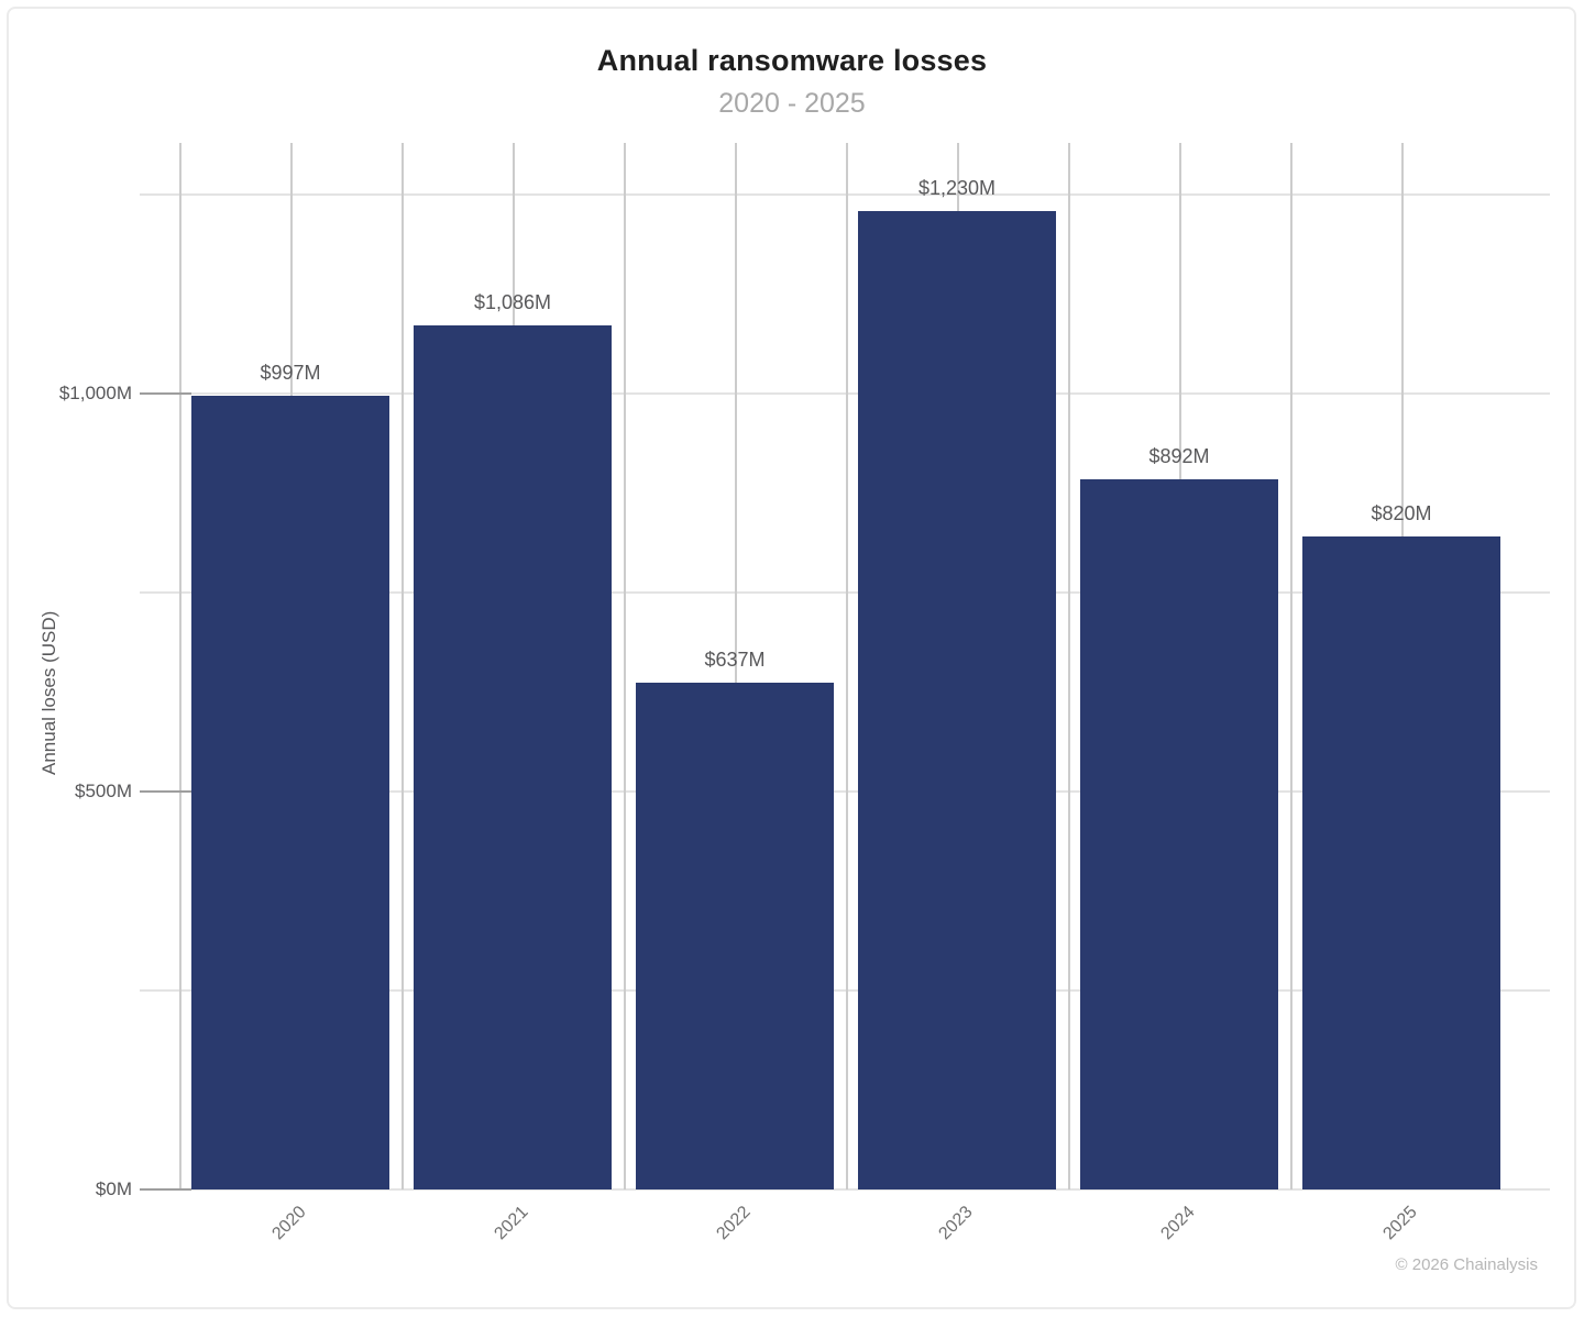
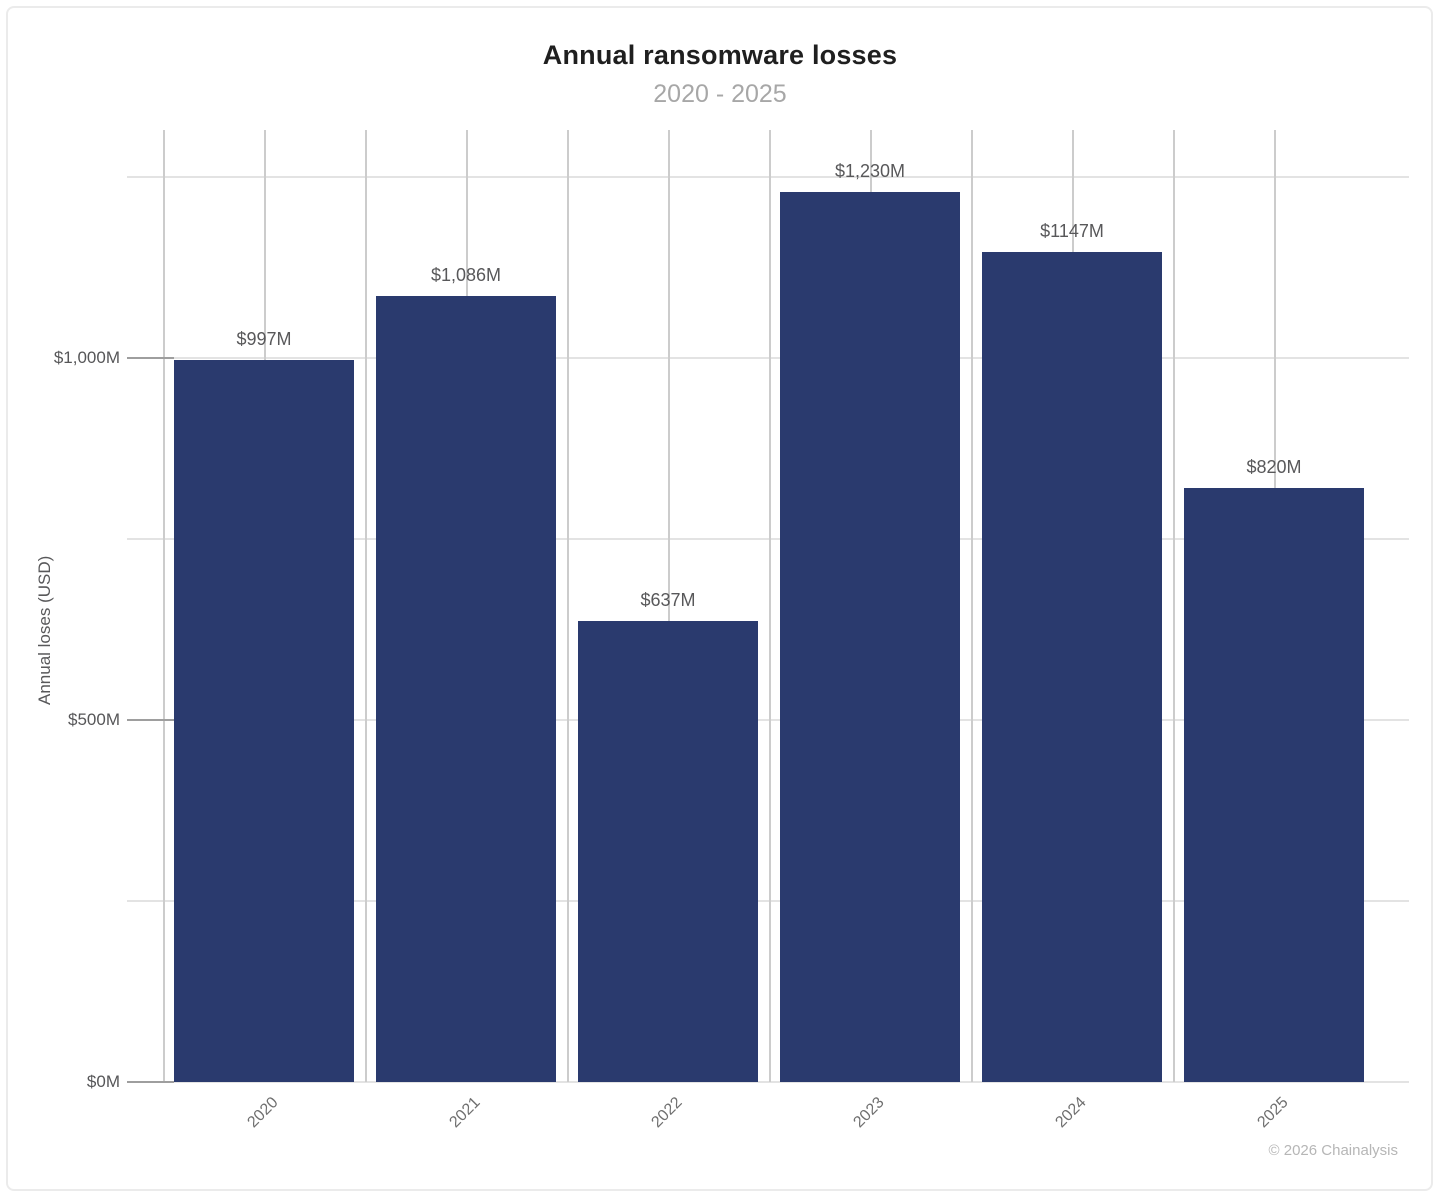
2024: $892M -> $1147M
